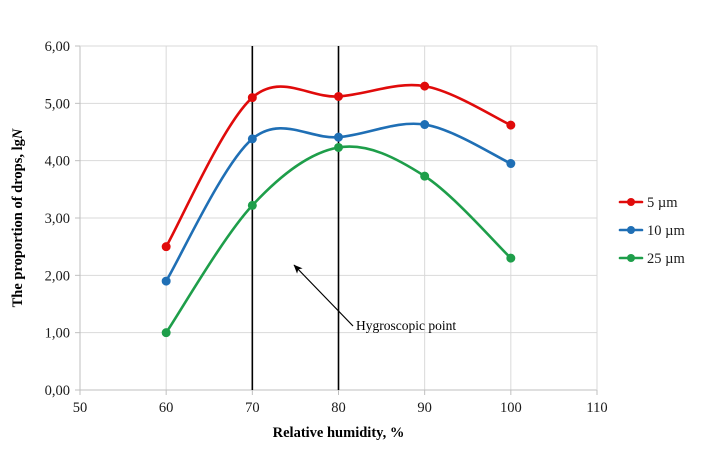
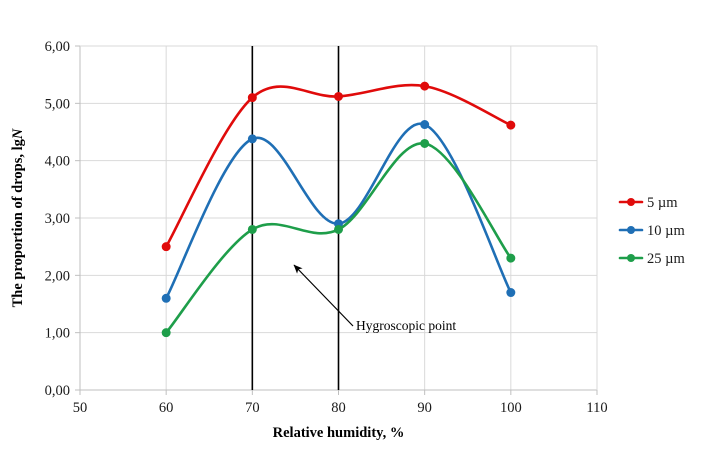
10 µm/60: 1,9 -> 1,6
25 µm/70: 3,2 -> 2,8
10 µm/80: 4,4 -> 2,9
25 µm/80: 4,2 -> 2,8
25 µm/90: 3,7 -> 4,3
10 µm/100: 4,0 -> 1,7
